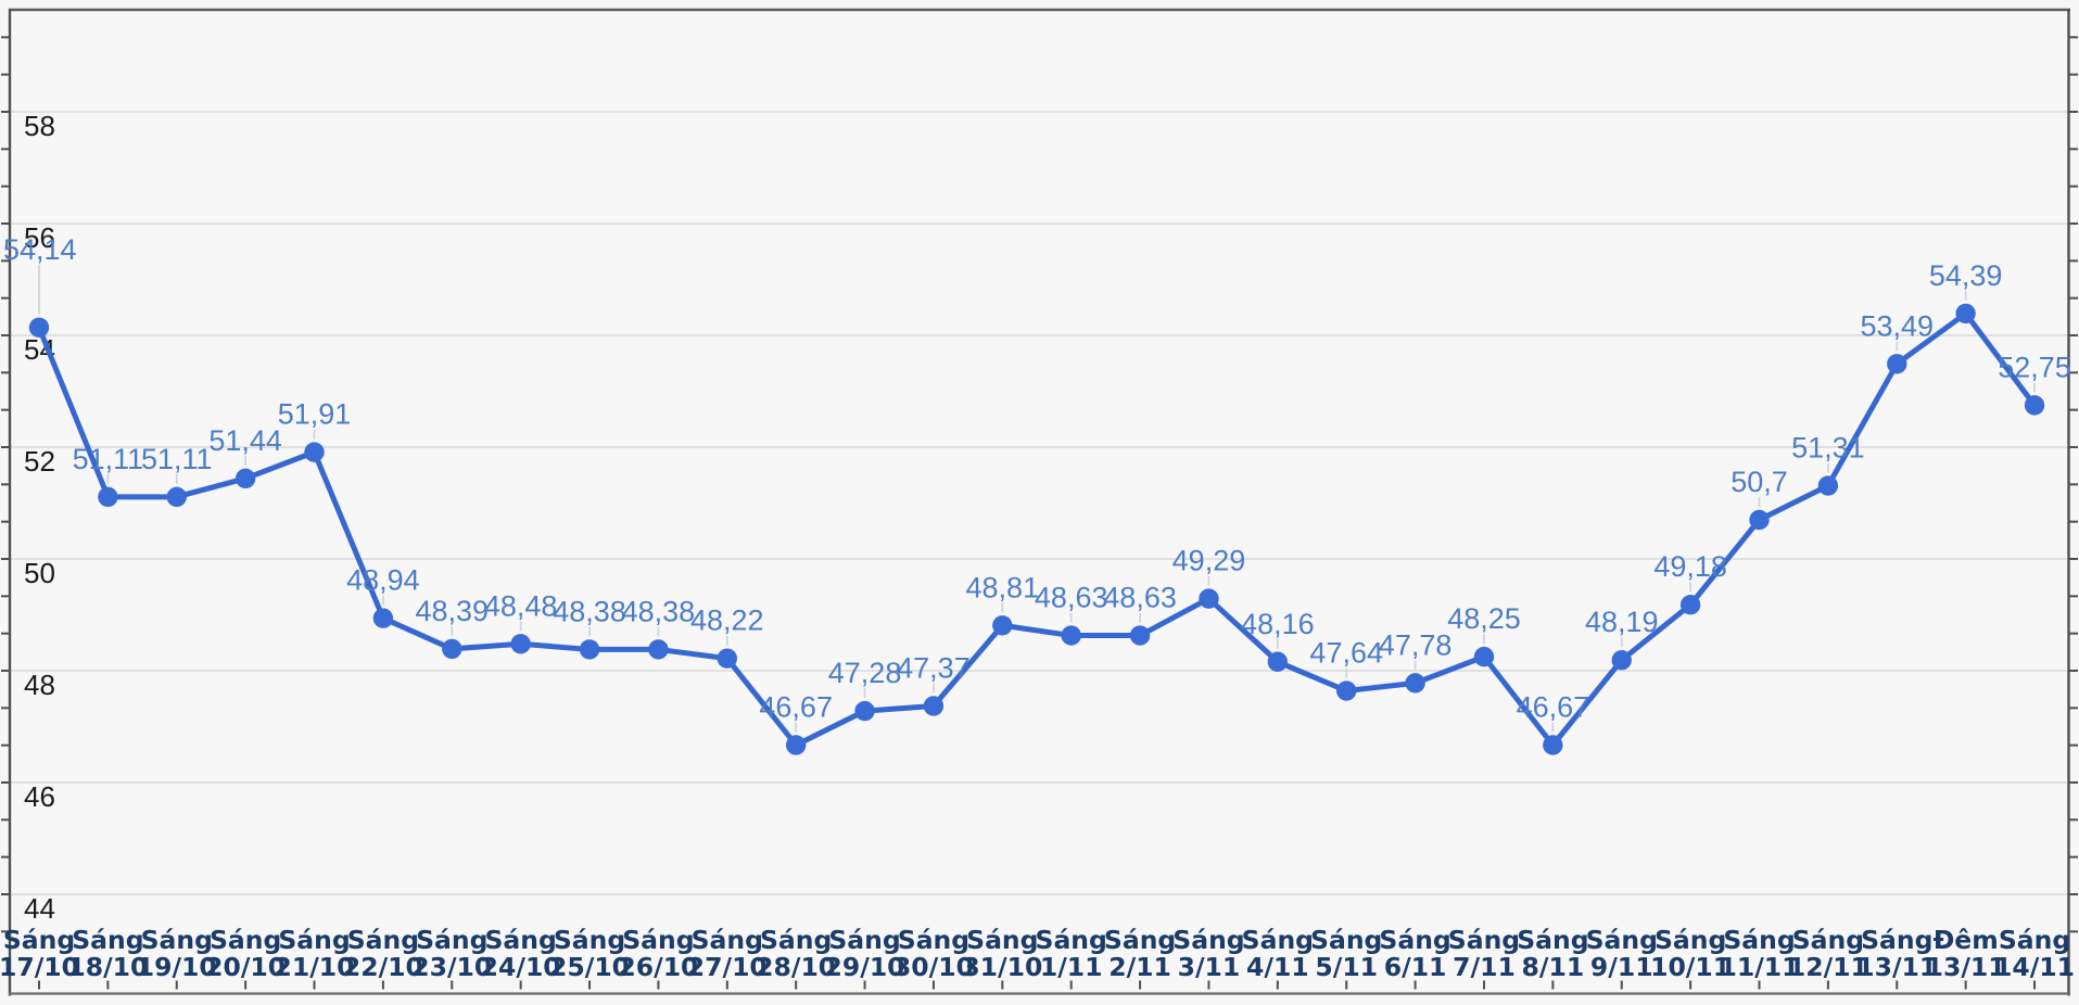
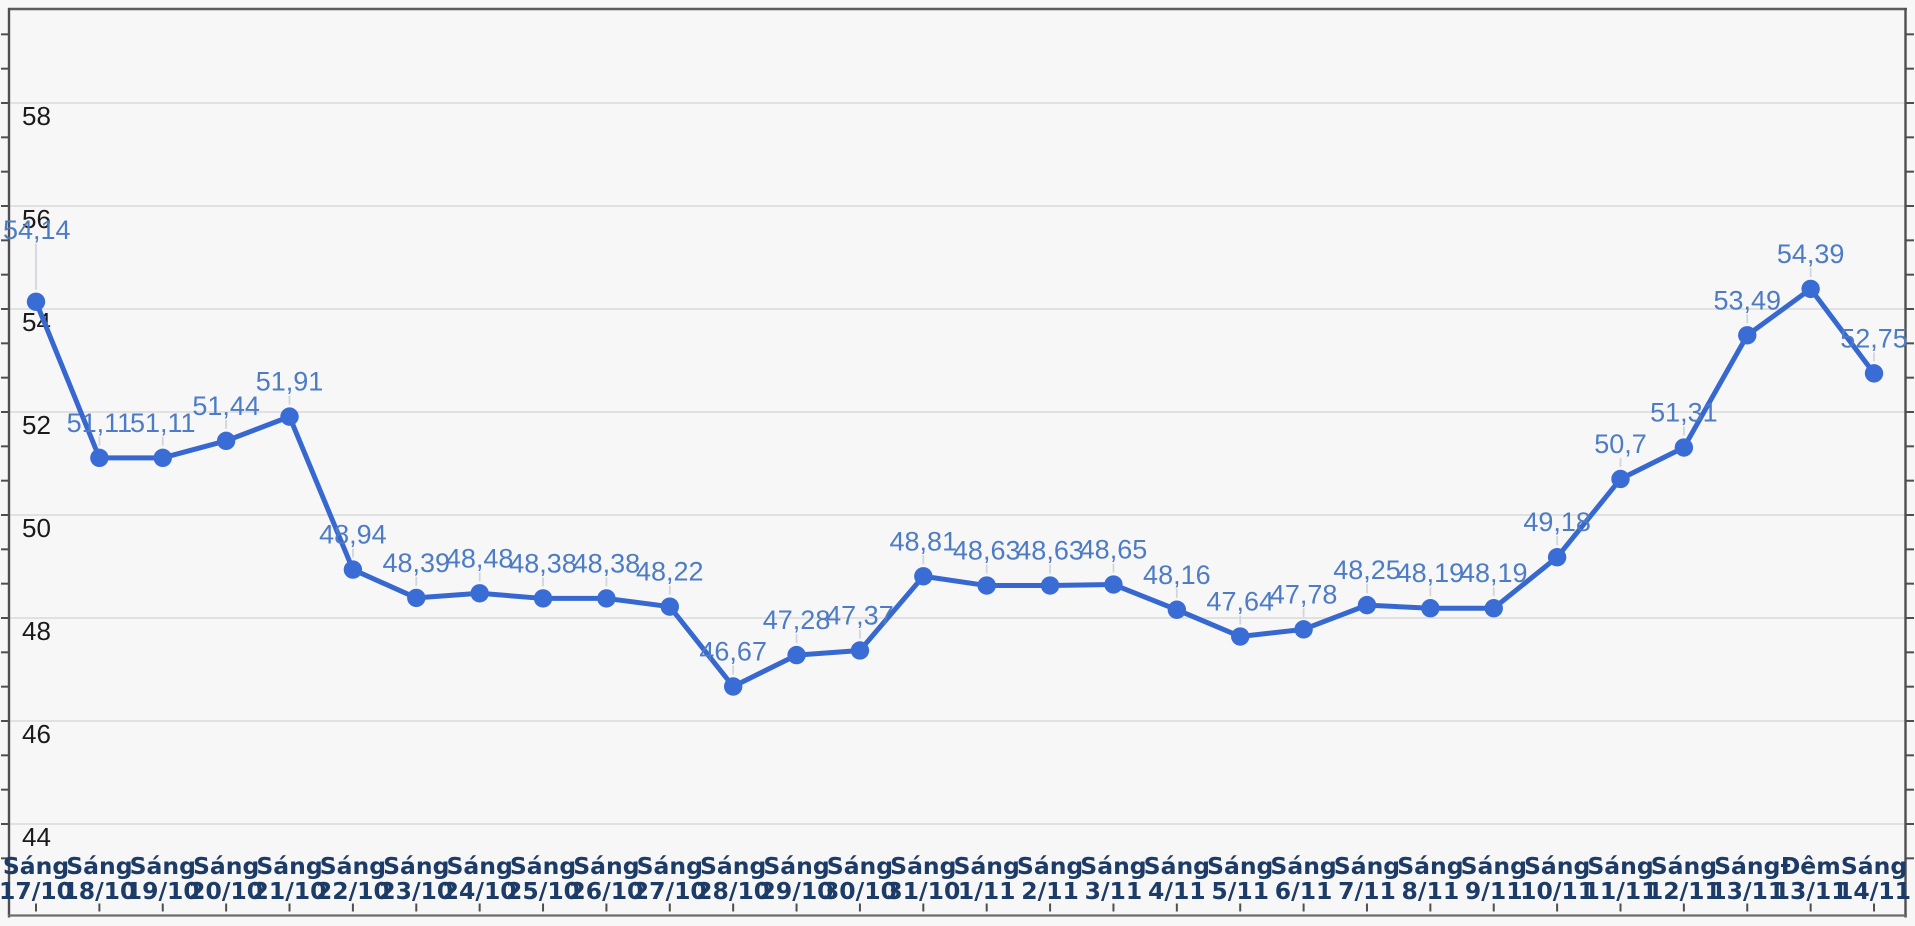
Sáng 3/11: 49,29 -> 48,65
Sáng 8/11: 46,67 -> 48,19
